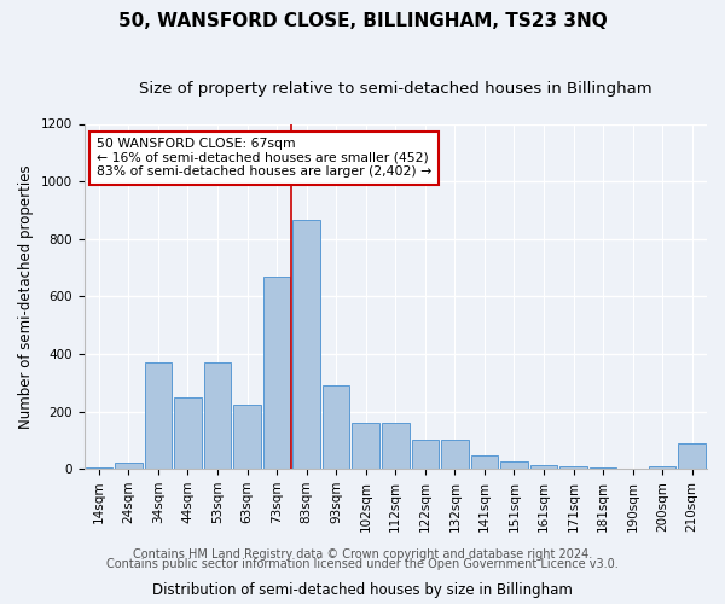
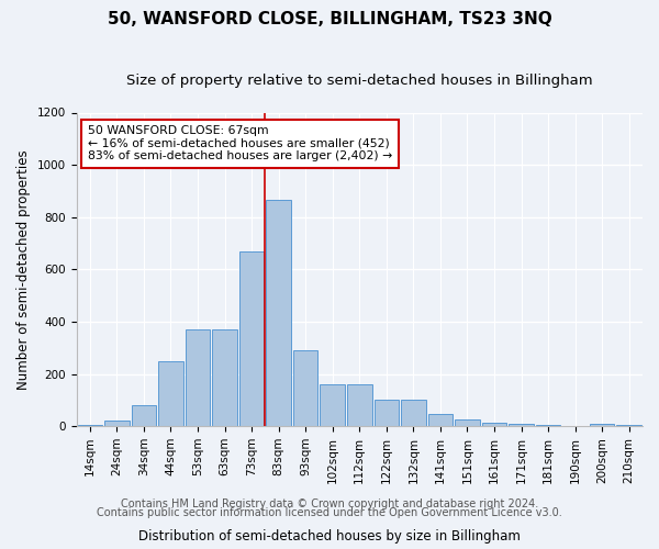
34sqm: 370 -> 80
63sqm: 225 -> 370
210sqm: 90 -> 3
